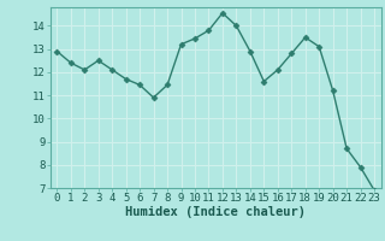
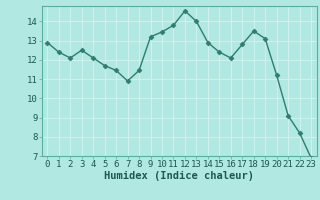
15: 11.6 -> 12.4
21: 8.7 -> 9.1
22: 7.9 -> 8.2
